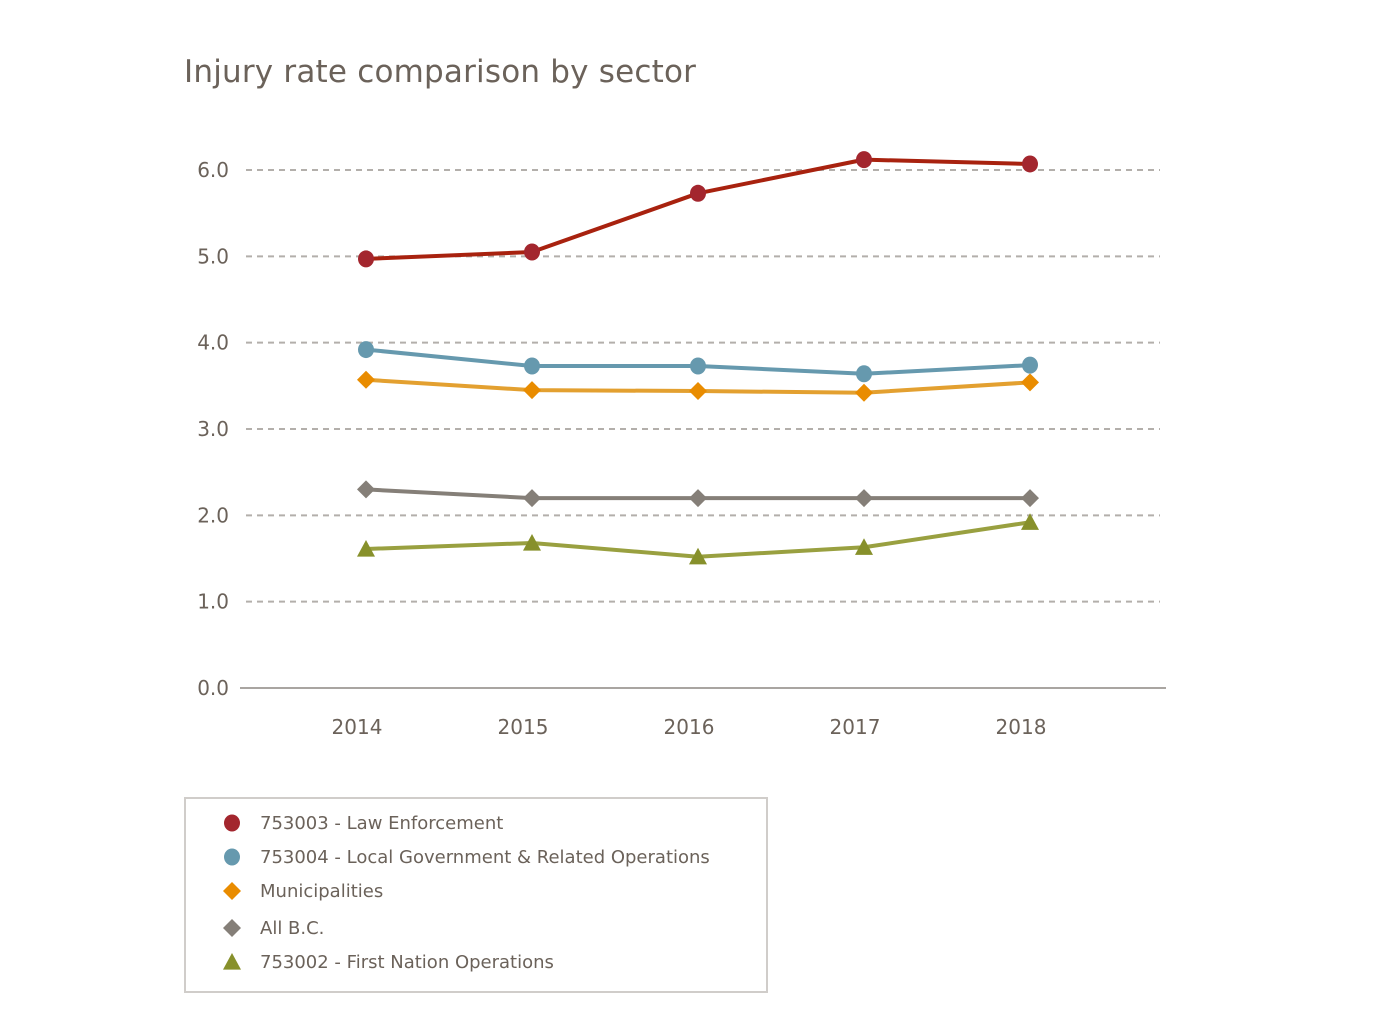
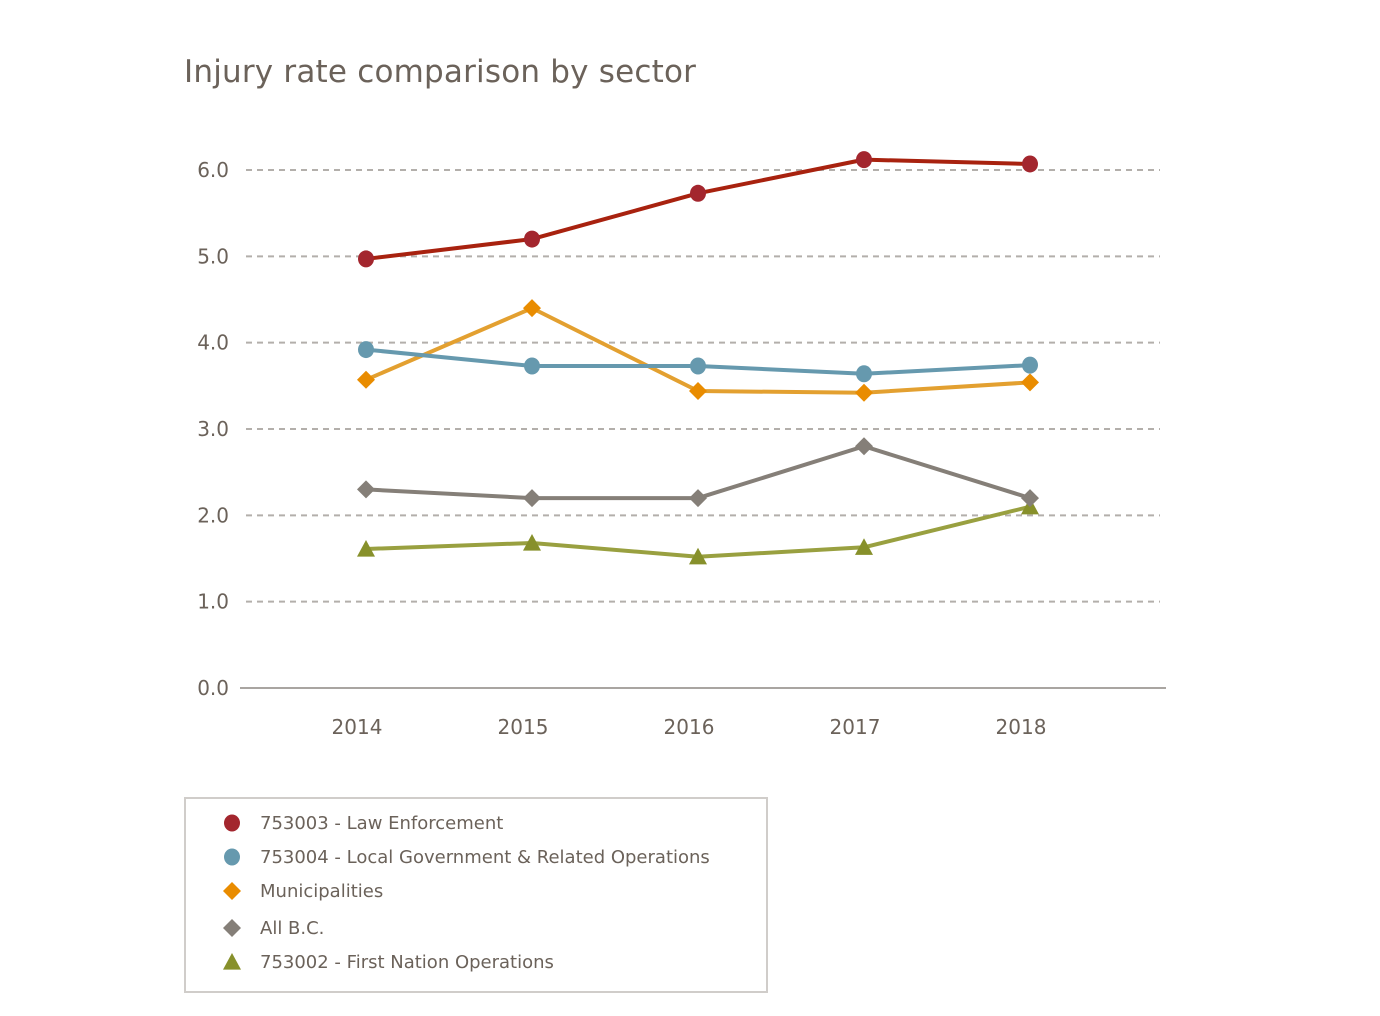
753003 - Law Enforcement/2015: 5.0 -> 5.2
Municipalities/2015: 3.5 -> 4.4
All B.C./2017: 2.2 -> 2.8
753002 - First Nation Operations/2018: 1.9 -> 2.1
